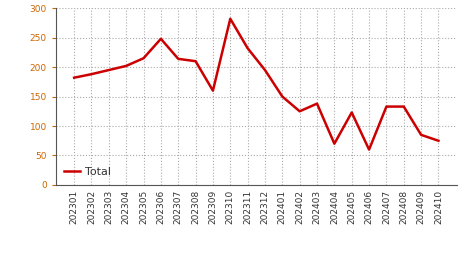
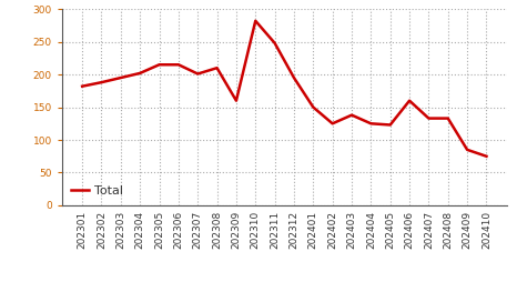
202306: 248 -> 215
202307: 214 -> 201
202311: 232 -> 248
202404: 70 -> 125
202406: 60 -> 160
